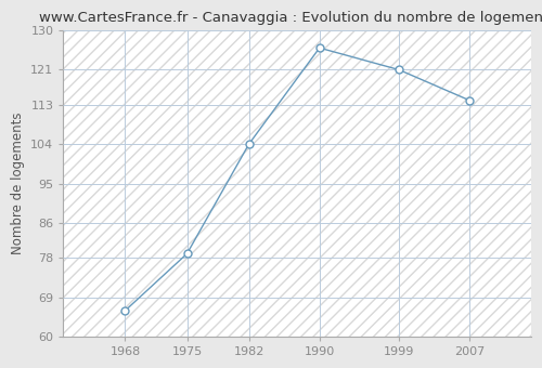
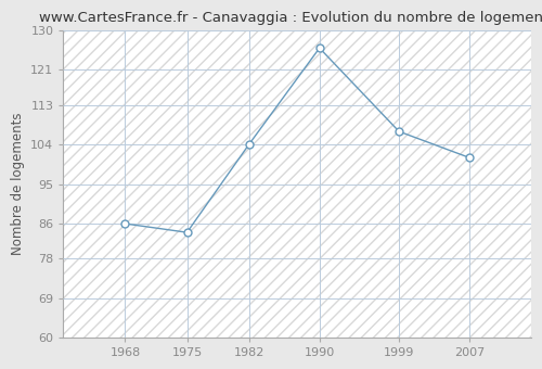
1968: 66 -> 86
1975: 79 -> 84
1999: 121 -> 107
2007: 114 -> 101
